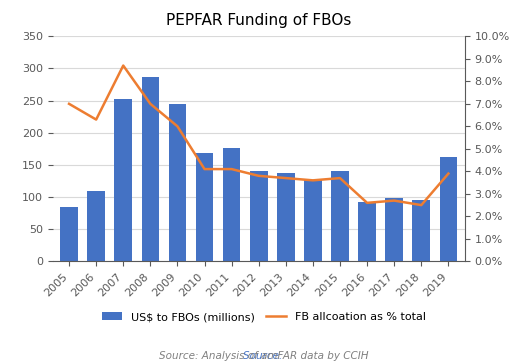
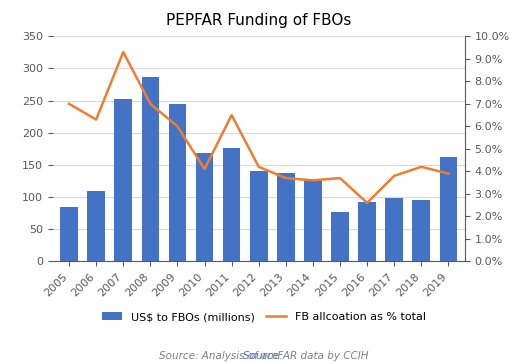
FB allcoation as % total/2007: 8.7% -> 9.3%
FB allcoation as % total/2011: 4.1% -> 6.5%
FB allcoation as % total/2012: 3.8% -> 4.2%
US$ to FBOs (millions)/2015: 140 -> 76
FB allcoation as % total/2017: 2.7% -> 3.8%
FB allcoation as % total/2018: 2.5% -> 4.2%
